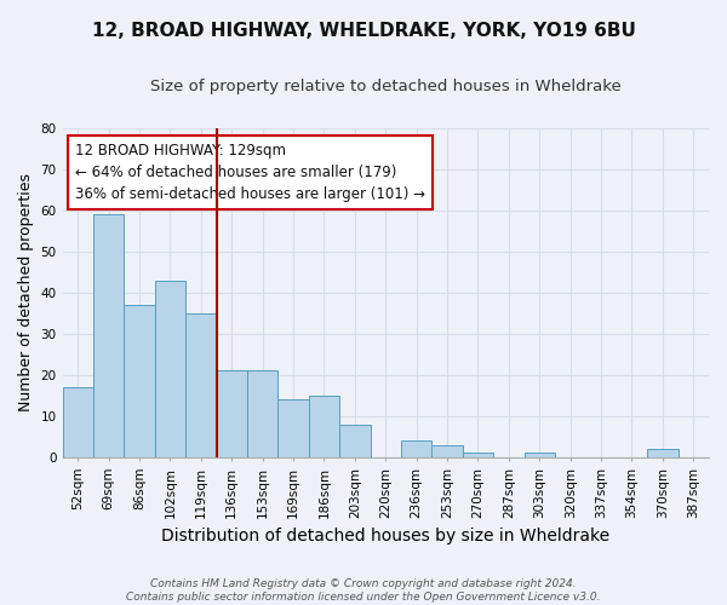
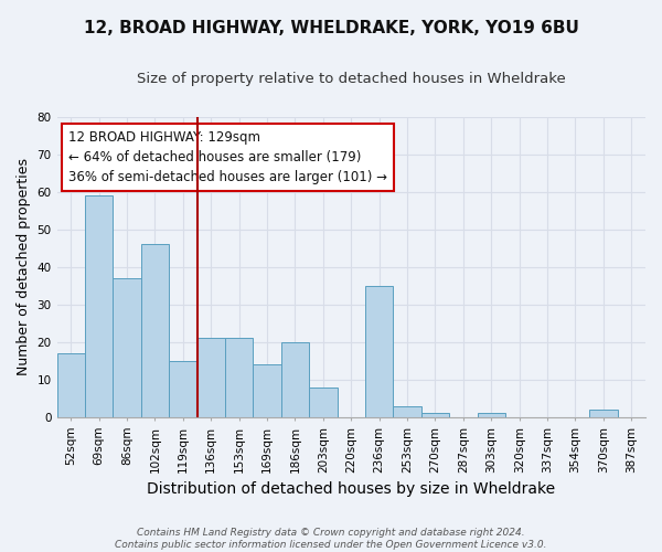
102sqm: 43 -> 46
119sqm: 35 -> 15
186sqm: 15 -> 20
236sqm: 4 -> 35
